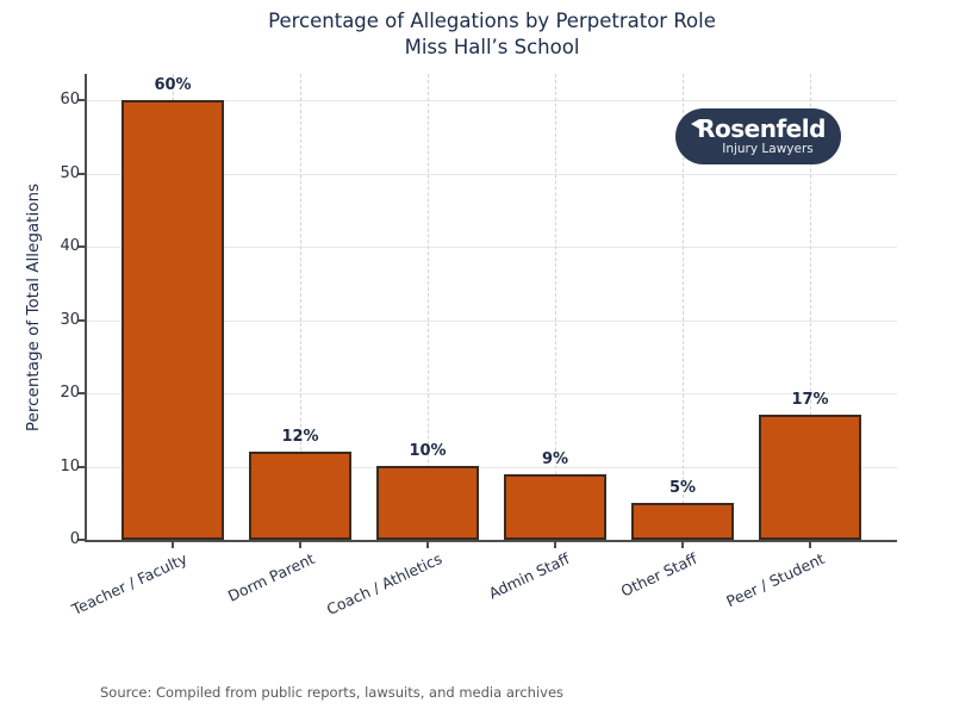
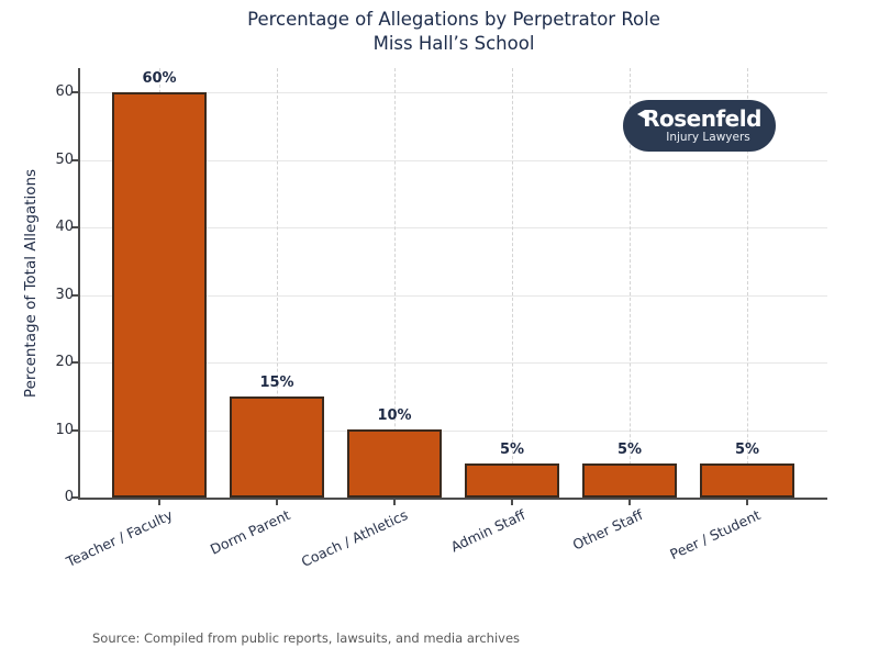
Dorm Parent: 12% -> 15%
Admin Staff: 9% -> 5%
Peer / Student: 17% -> 5%
